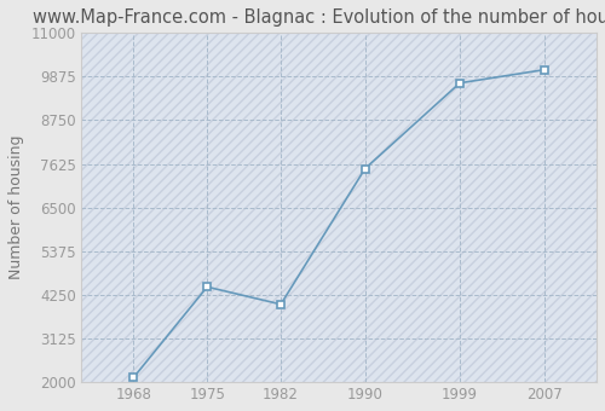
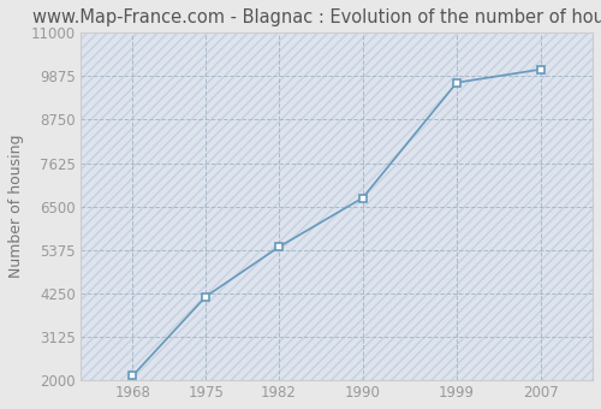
1975: 4450 -> 4160
1982: 4000 -> 5450
1990: 7500 -> 6720
